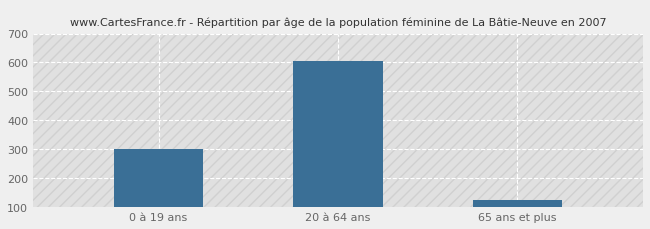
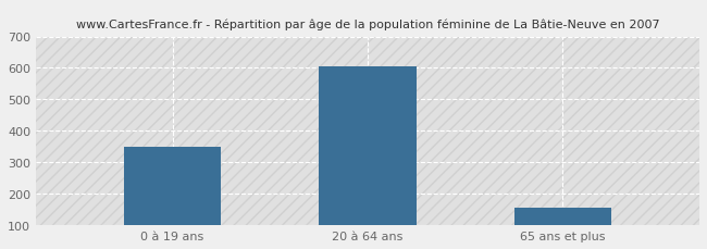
0 à 19 ans: 300 -> 350
65 ans et plus: 125 -> 155
